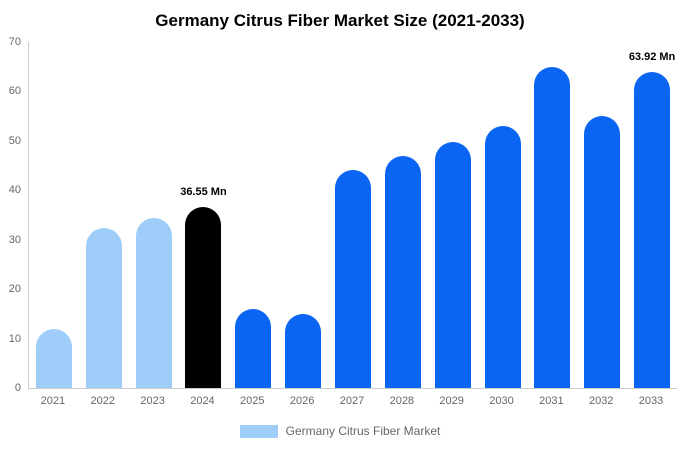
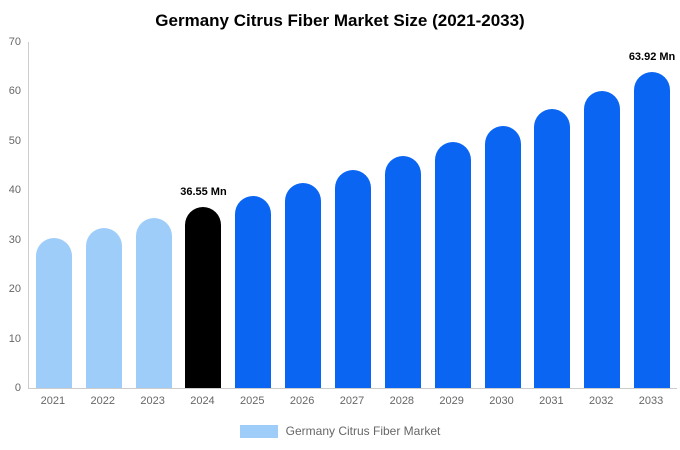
2021: 12 -> 30
2025: 16 -> 39
2026: 15 -> 41
2031: 65 -> 56
2032: 55 -> 60
